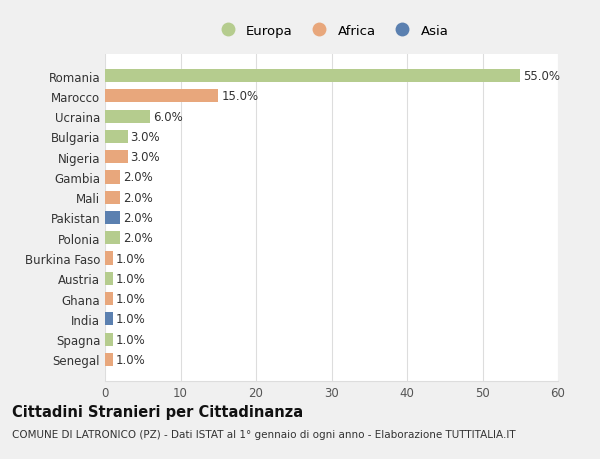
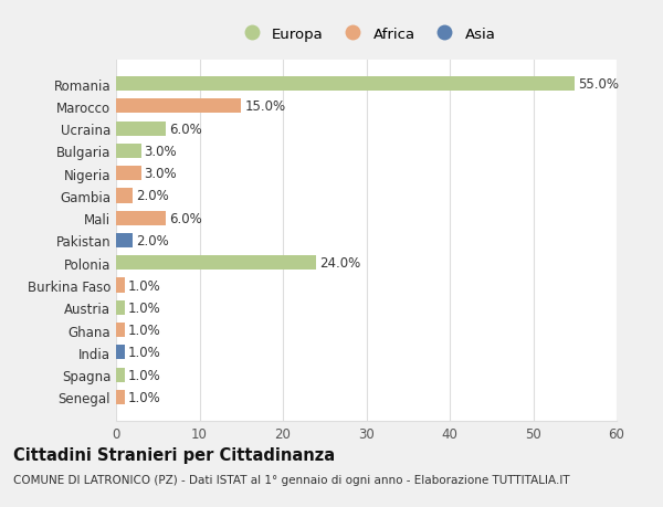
Mali: 2.0% -> 6.0%
Polonia: 2.0% -> 24.0%
